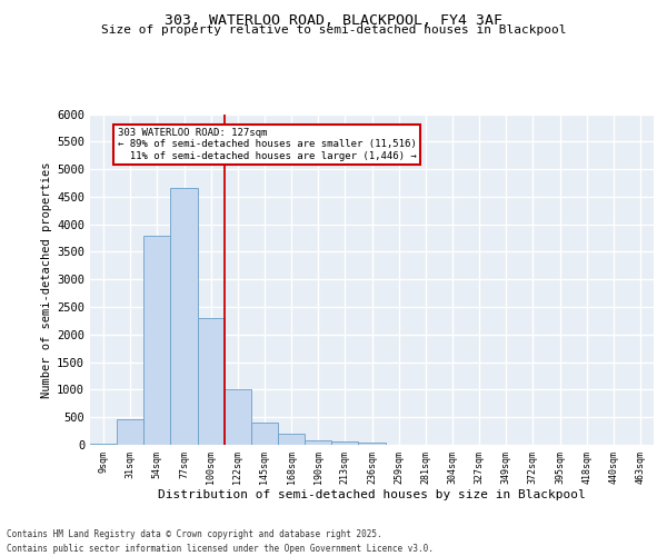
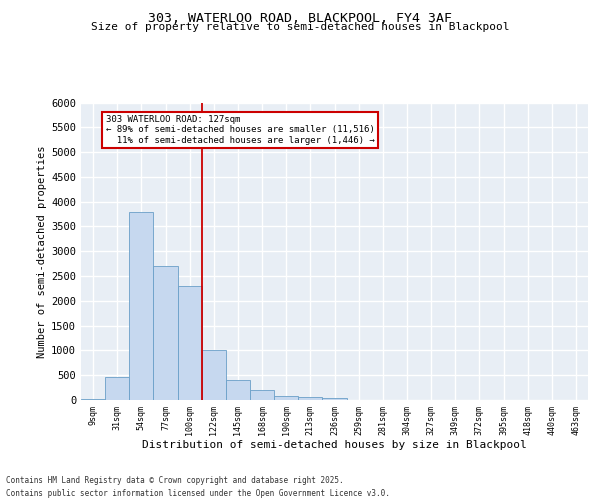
77sqm: 4650 -> 2700
